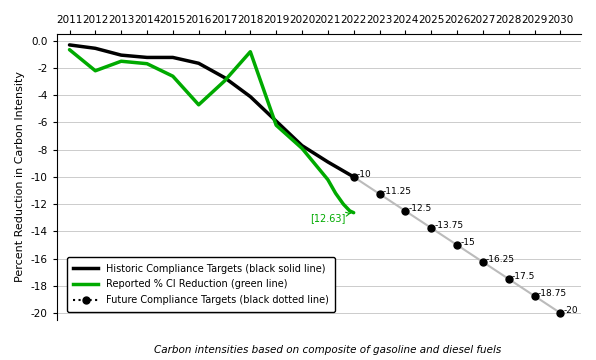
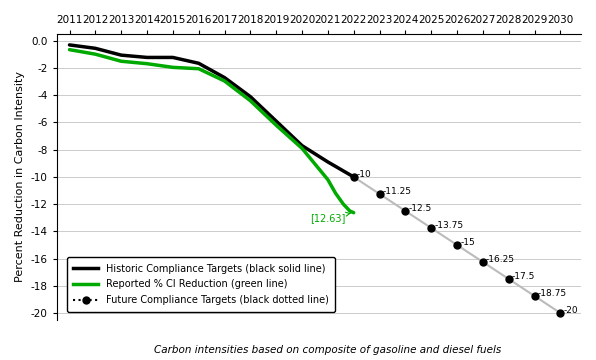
Reported % CI Reduction (green line)/2012: -2.2 -> -1.0
Reported % CI Reduction (green line)/2015: -2.6 -> -1.9
Reported % CI Reduction (green line)/2016: -4.7 -> -2.0
Reported % CI Reduction (green line)/2018: -0.8 -> -4.4
